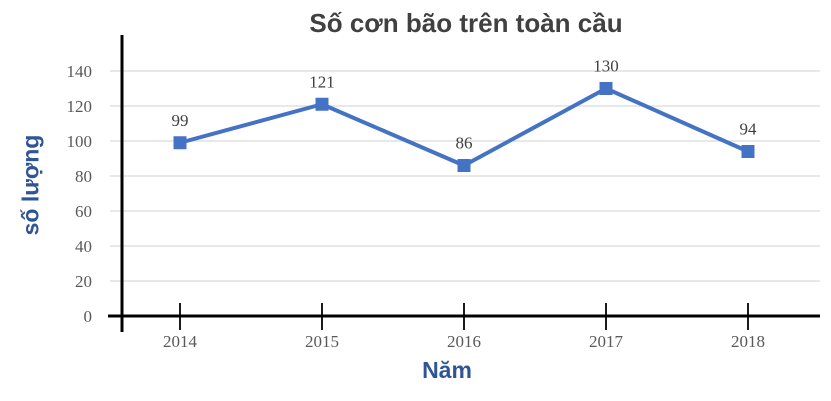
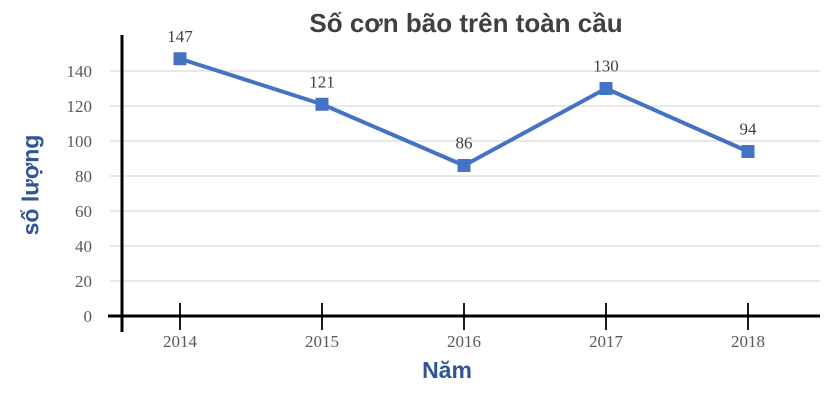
2014: 99 -> 147
